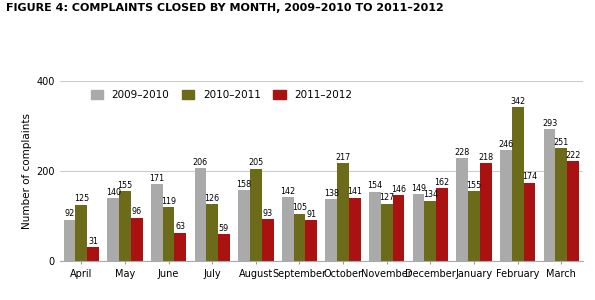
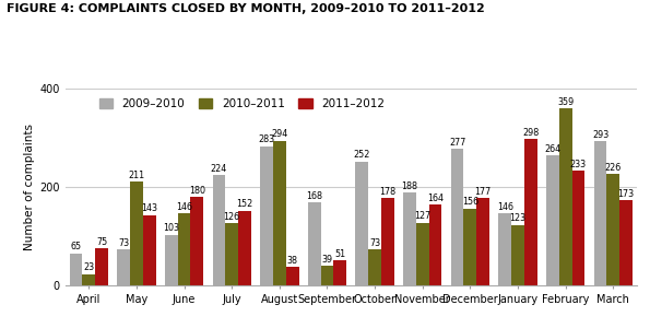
2009–2010/April: 92 -> 65
2010–2011/April: 125 -> 23
2011–2012/April: 31 -> 75
2009–2010/May: 140 -> 73
2010–2011/May: 155 -> 211
2011–2012/May: 96 -> 143
2009–2010/June: 171 -> 103
2010–2011/June: 119 -> 146
2011–2012/June: 63 -> 180
2009–2010/July: 206 -> 224
2011–2012/July: 59 -> 152
2009–2010/August: 158 -> 283
2010–2011/August: 205 -> 294
2011–2012/August: 93 -> 38
2009–2010/September: 142 -> 168
2010–2011/September: 105 -> 39
2011–2012/September: 91 -> 51
2009–2010/October: 138 -> 252
2010–2011/October: 217 -> 73
2011–2012/October: 141 -> 178
2009–2010/November: 154 -> 188
2011–2012/November: 146 -> 164
2009–2010/December: 149 -> 277
2010–2011/December: 134 -> 156
2011–2012/December: 162 -> 177
2009–2010/January: 228 -> 146
2010–2011/January: 155 -> 123
2011–2012/January: 218 -> 298
2009–2010/February: 246 -> 264
2010–2011/February: 342 -> 359
2011–2012/February: 174 -> 233
2010–2011/March: 251 -> 226
2011–2012/March: 222 -> 173
